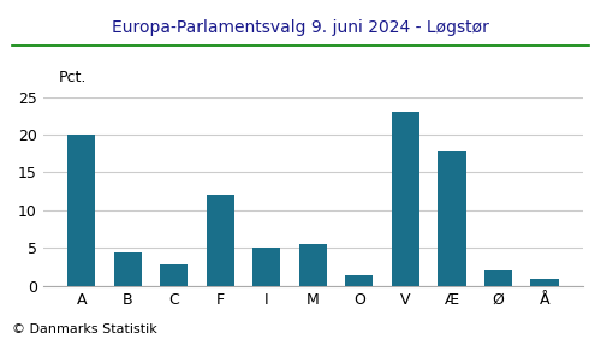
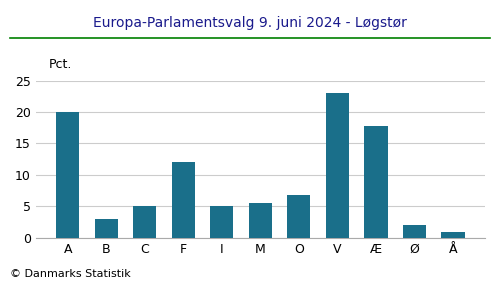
B: 4.4 -> 3.0
C: 2.8 -> 5.0
O: 1.4 -> 6.8
